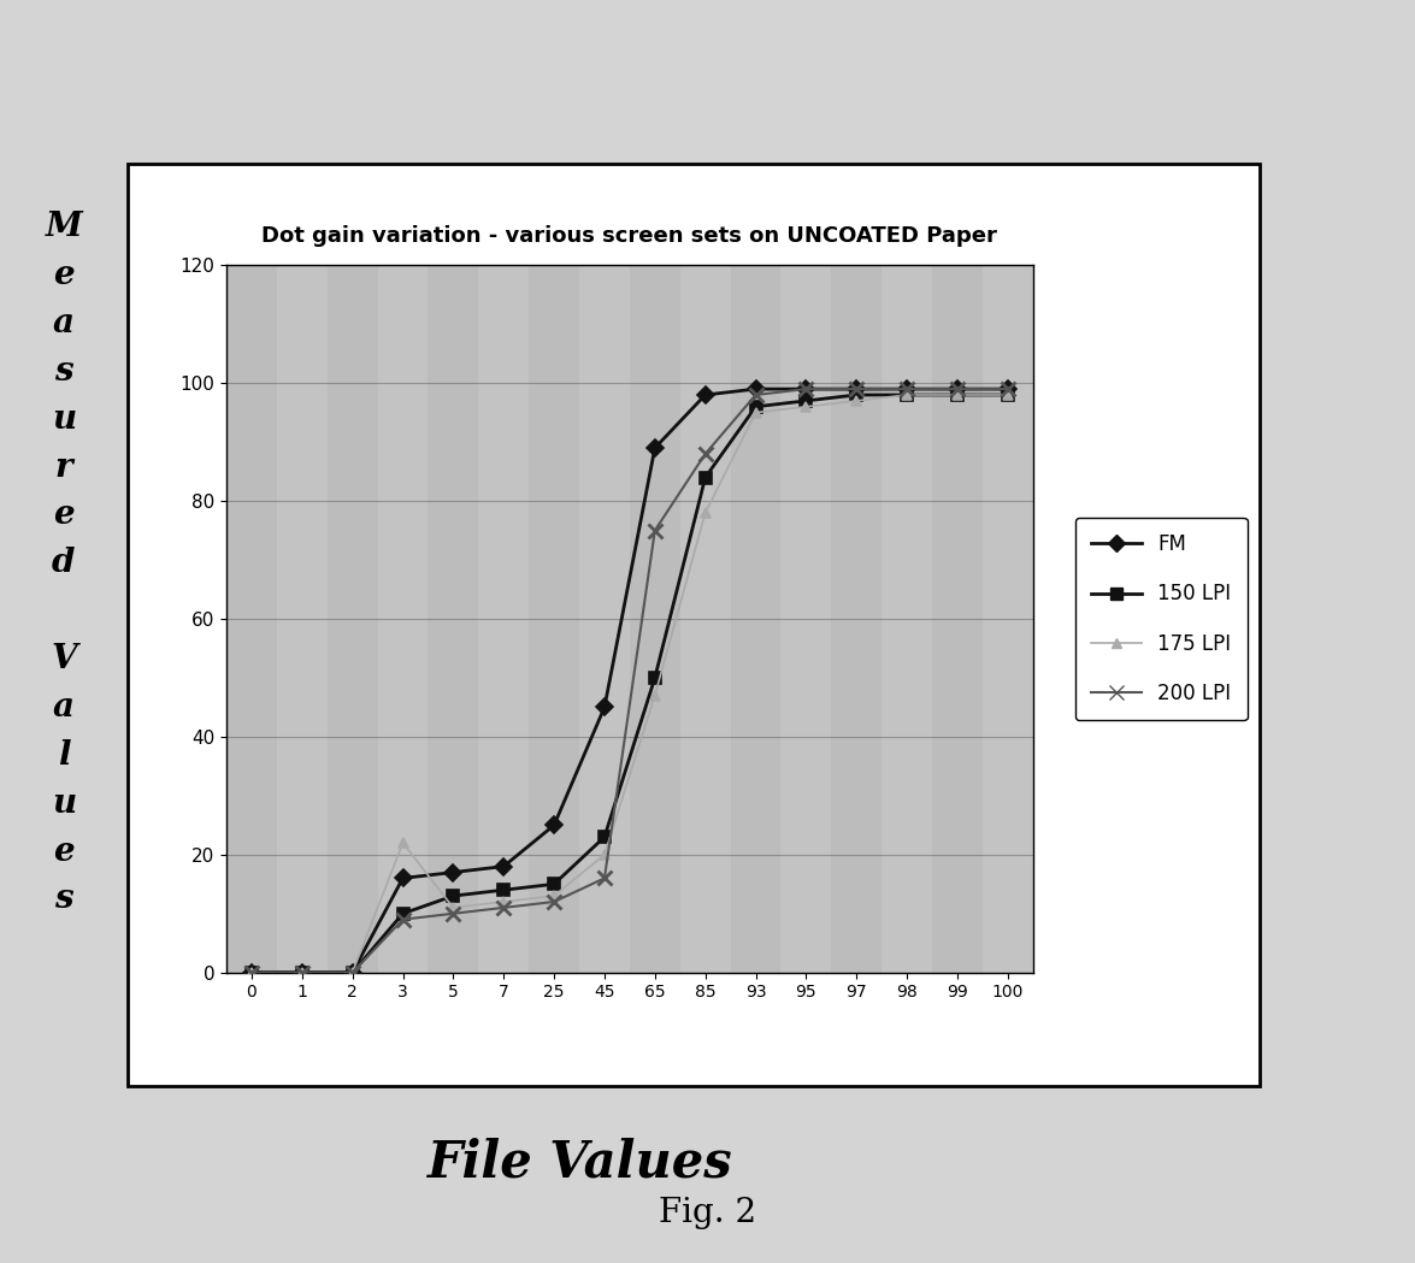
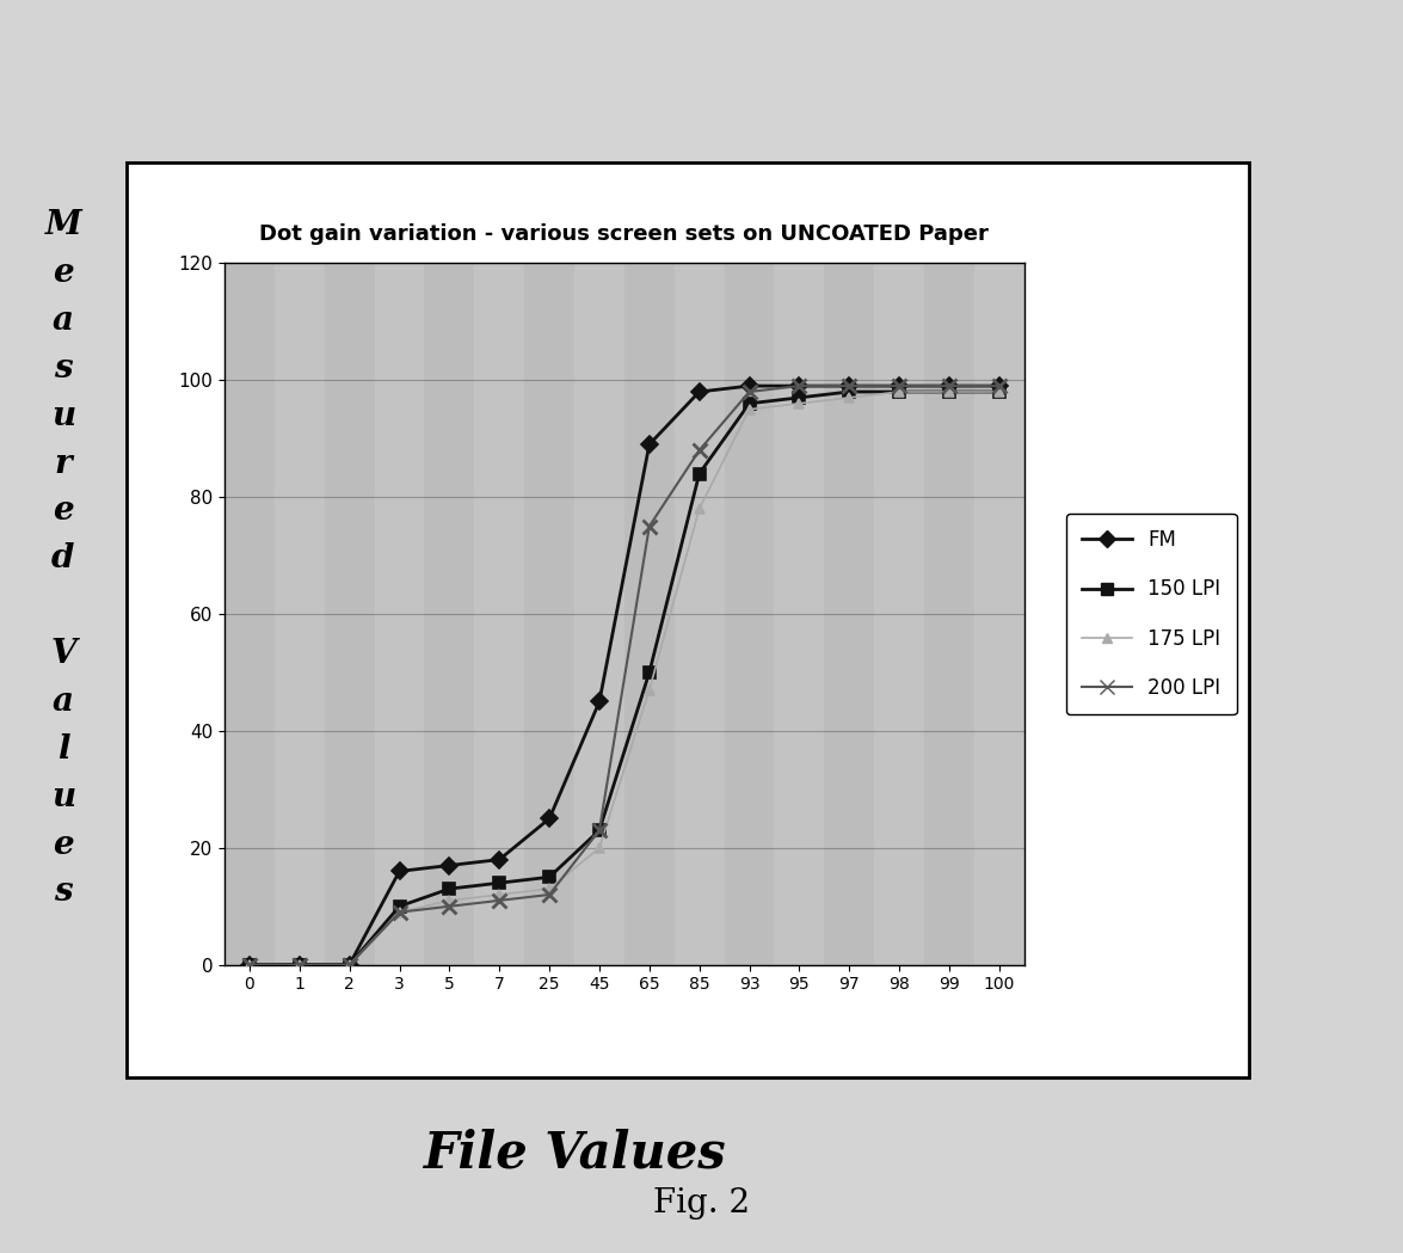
175 LPI/3: 22 -> 9
200 LPI/45: 16 -> 23
